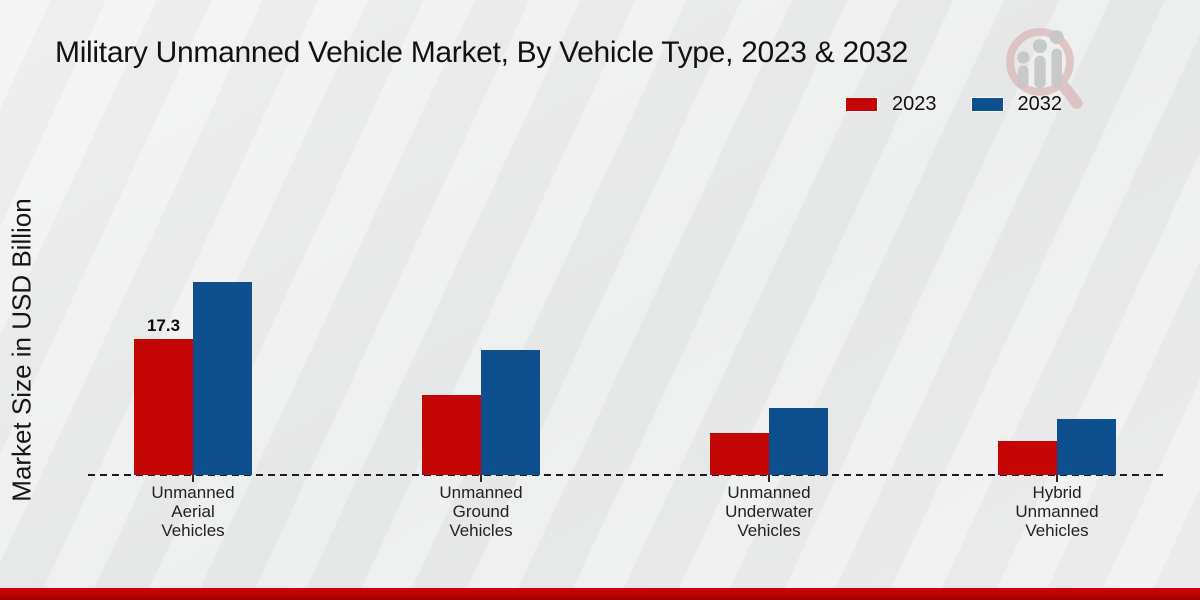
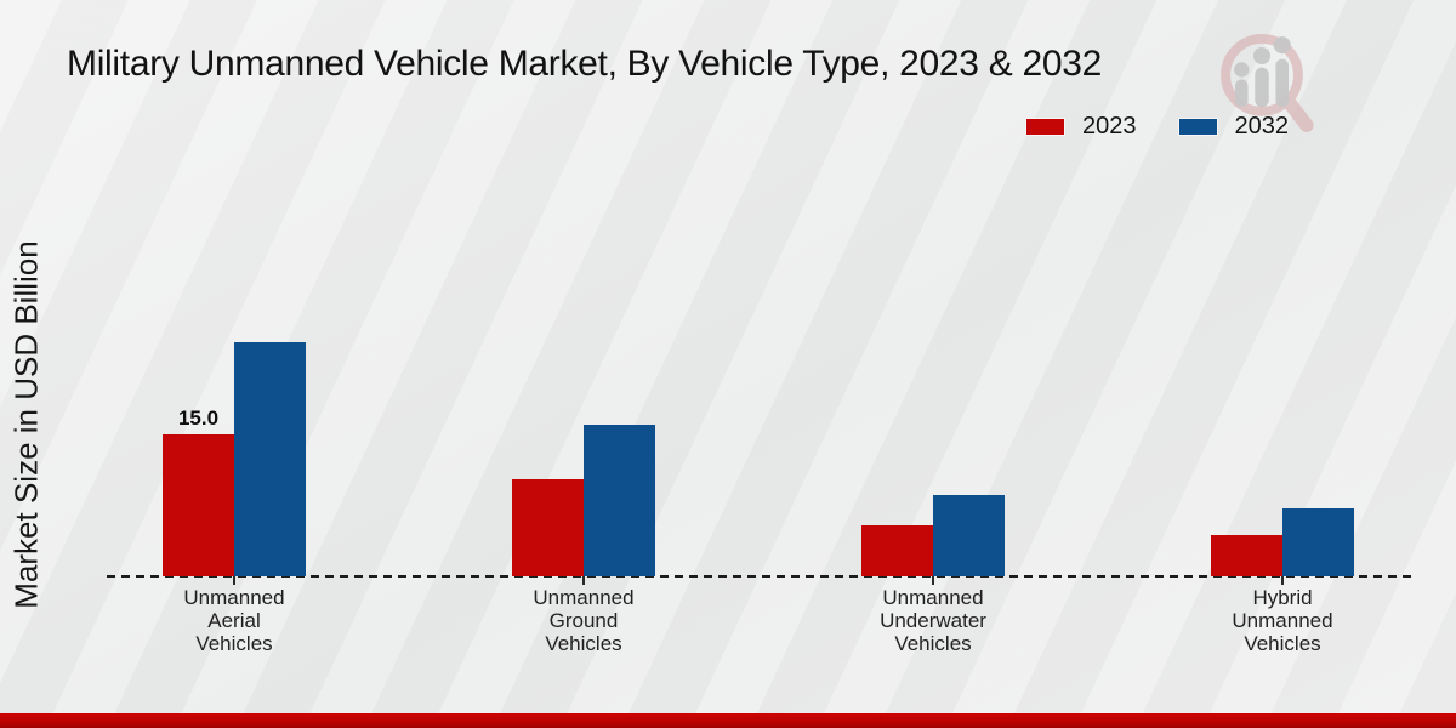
2023/Unmanned Aerial Vehicles: 17.3 -> 15.0
